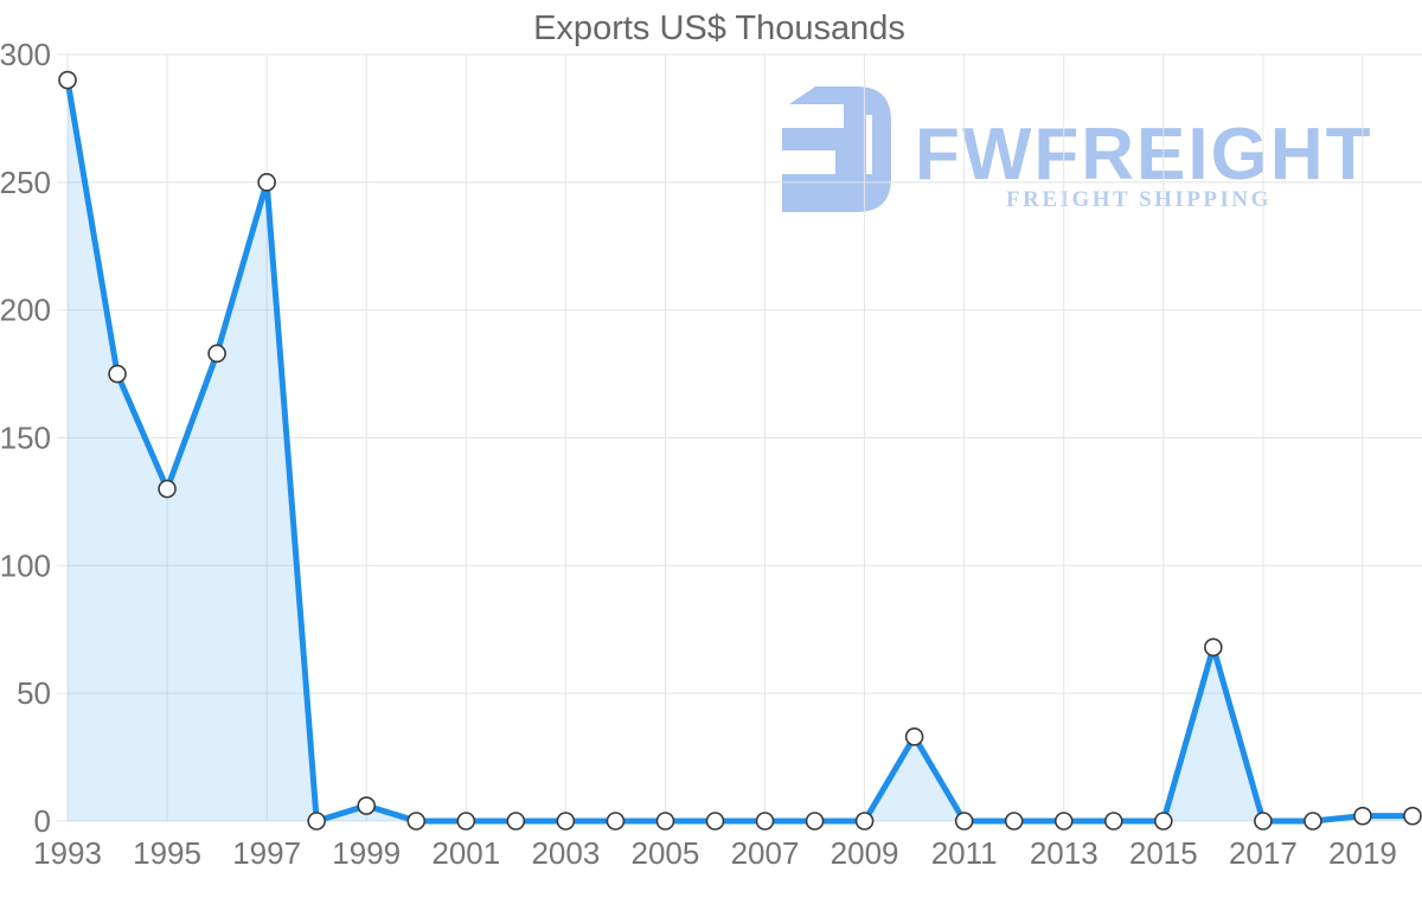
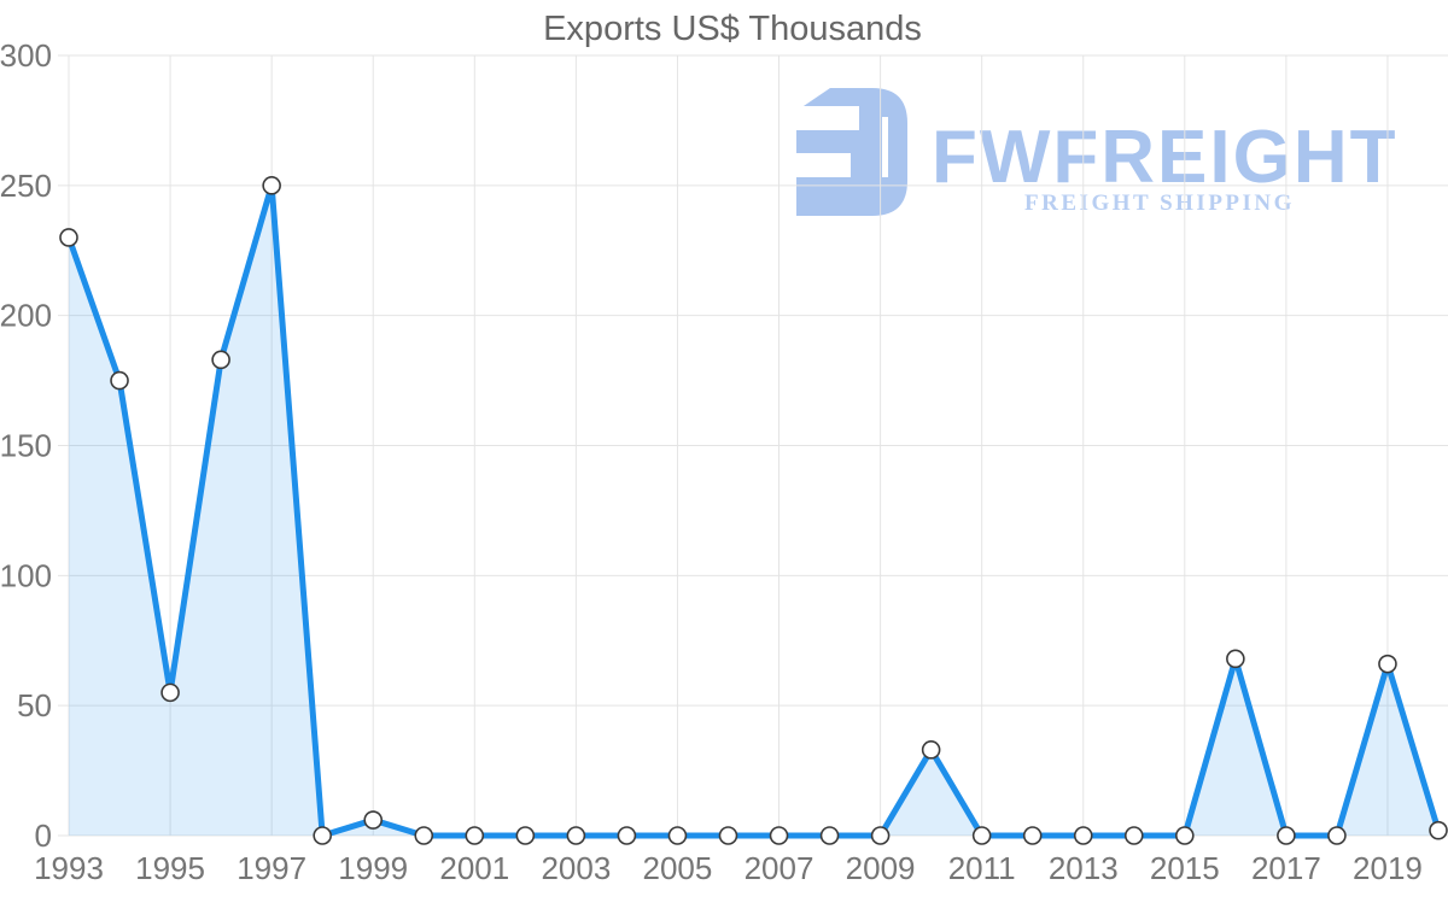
1993: 290 -> 230
1995: 130 -> 55
2019: 2 -> 66
